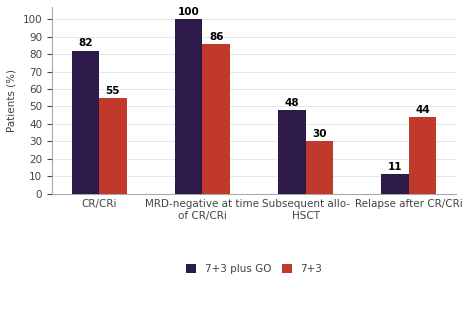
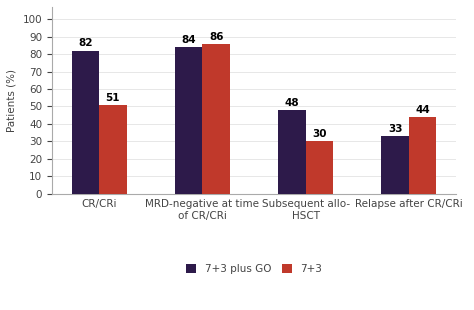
7+3/CR/CRi: 55 -> 51
7+3 plus GO/MRD-negative at time of CR/CRi: 100 -> 84
7+3 plus GO/Relapse after CR/CRi: 11 -> 33
